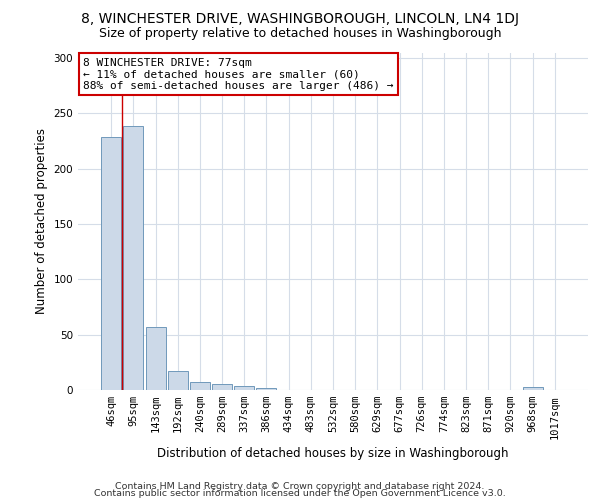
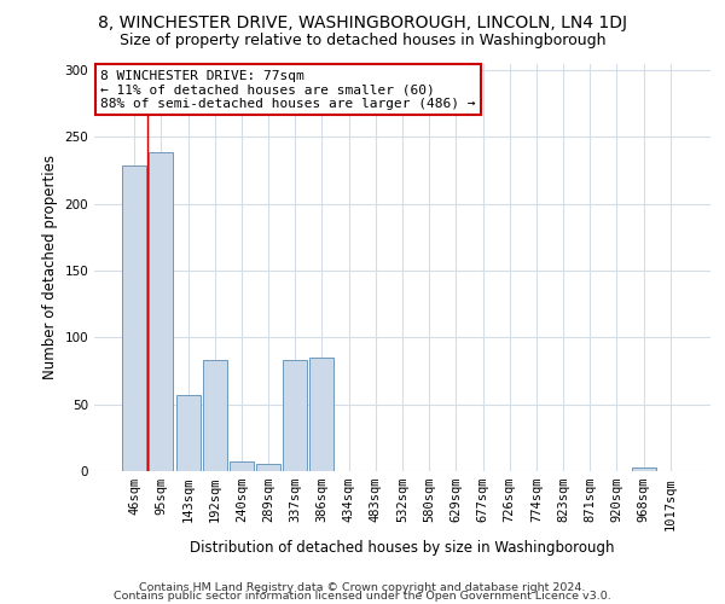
192sqm: 17 -> 83
337sqm: 4 -> 83
386sqm: 2 -> 85
